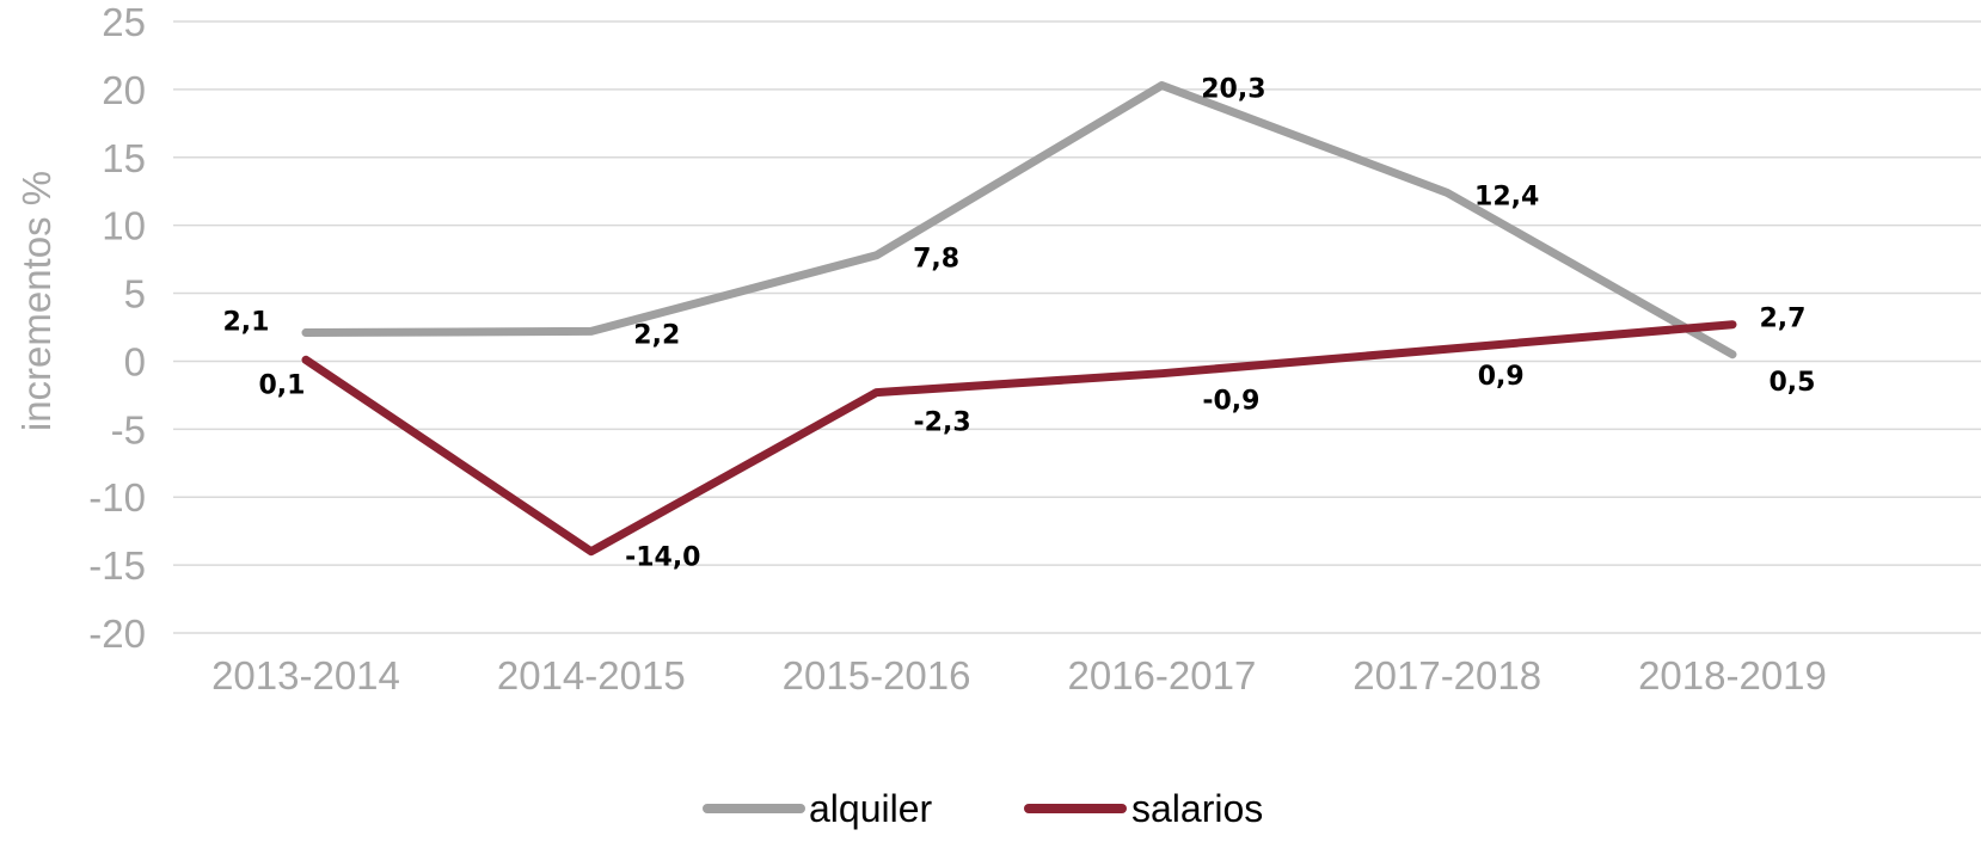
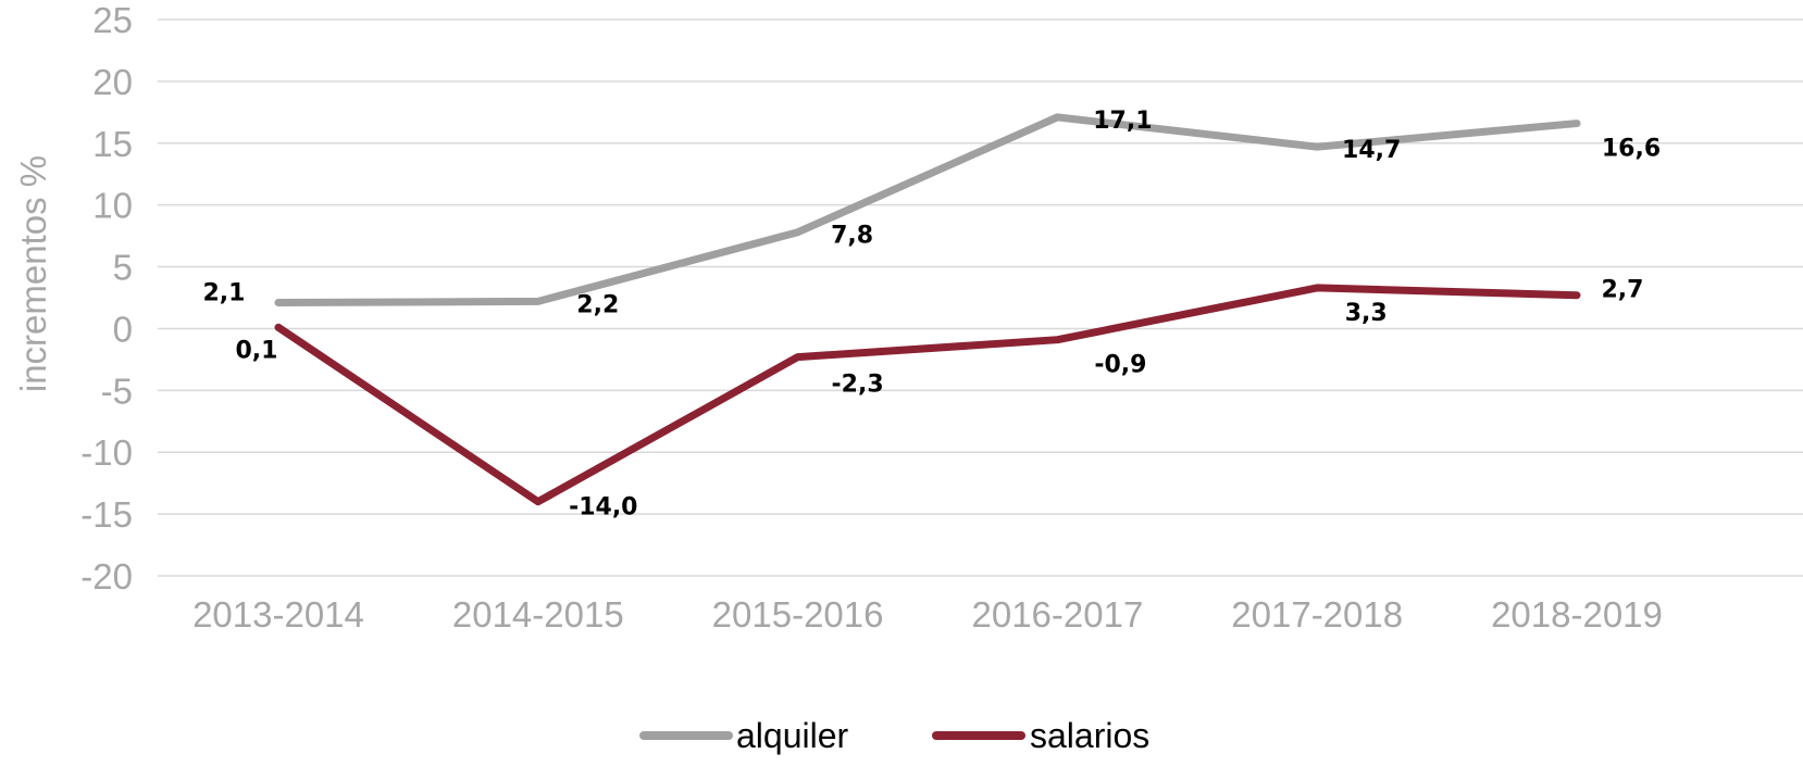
alquiler/2016-2017: 20,3 -> 17,1
alquiler/2017-2018: 12,4 -> 14,7
salarios/2017-2018: 0,9 -> 3,3
alquiler/2018-2019: 0,5 -> 16,6
